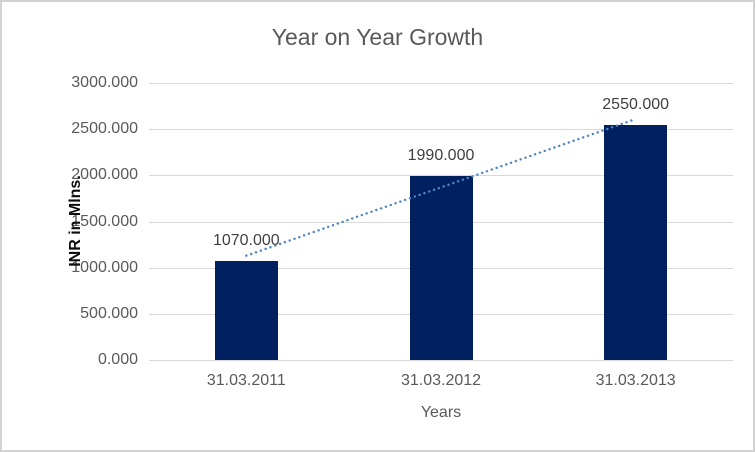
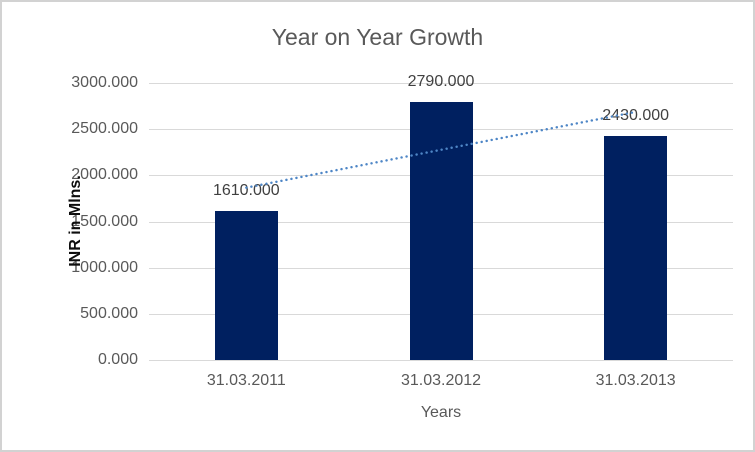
31.03.2011: 1070.000 -> 1610.000
31.03.2012: 1990.000 -> 2790.000
31.03.2013: 2550.000 -> 2430.000
